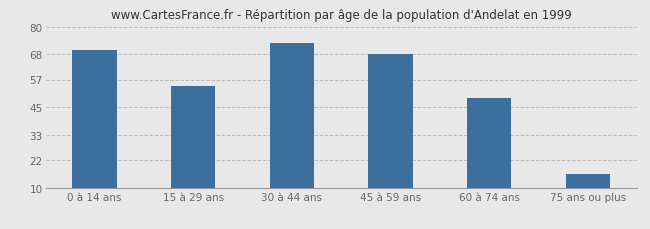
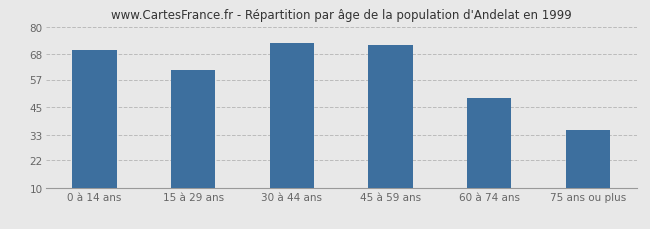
15 à 29 ans: 54 -> 61
45 à 59 ans: 68 -> 72
75 ans ou plus: 16 -> 35
